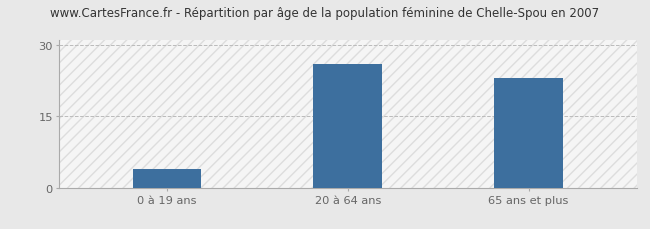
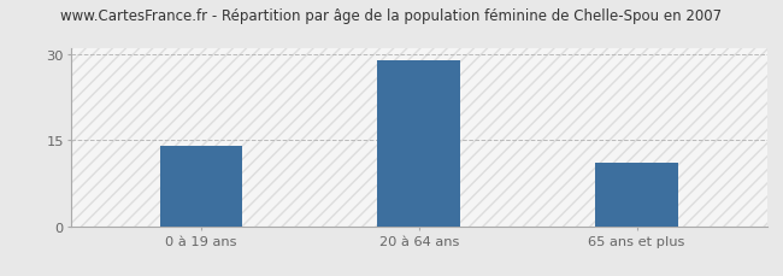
0 à 19 ans: 4 -> 14
20 à 64 ans: 26 -> 29
65 ans et plus: 23 -> 11
